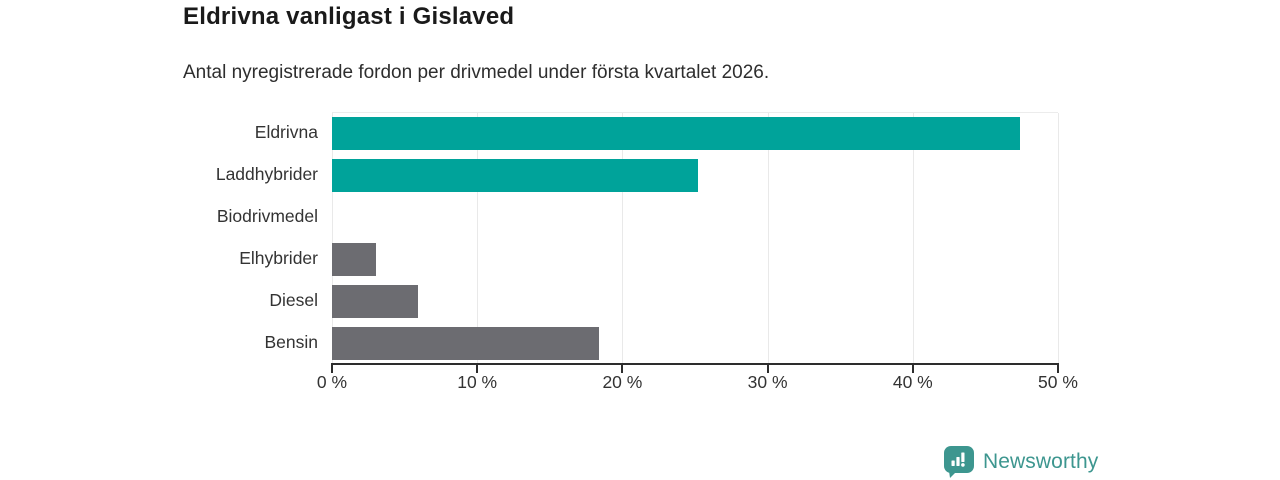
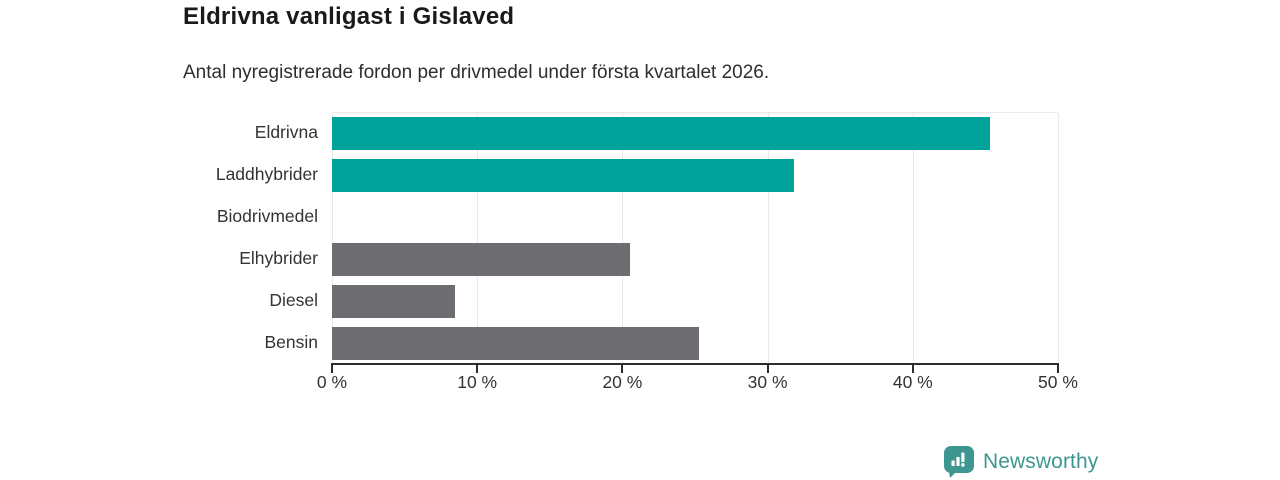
Eldrivna: 47.4% -> 45.3%
Laddhybrider: 25.2% -> 31.8%
Elhybrider: 3.0% -> 20.5%
Diesel: 5.9% -> 8.5%
Bensin: 18.4% -> 25.3%
